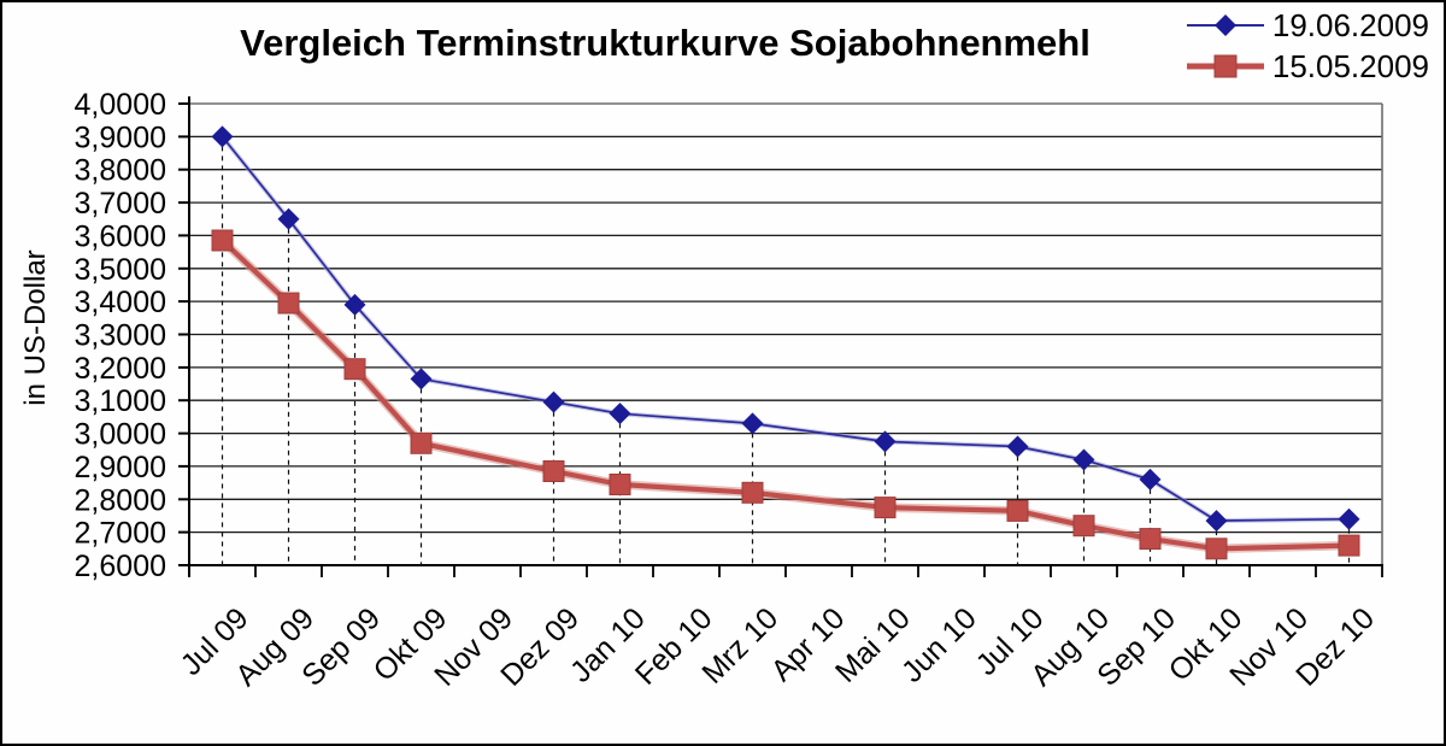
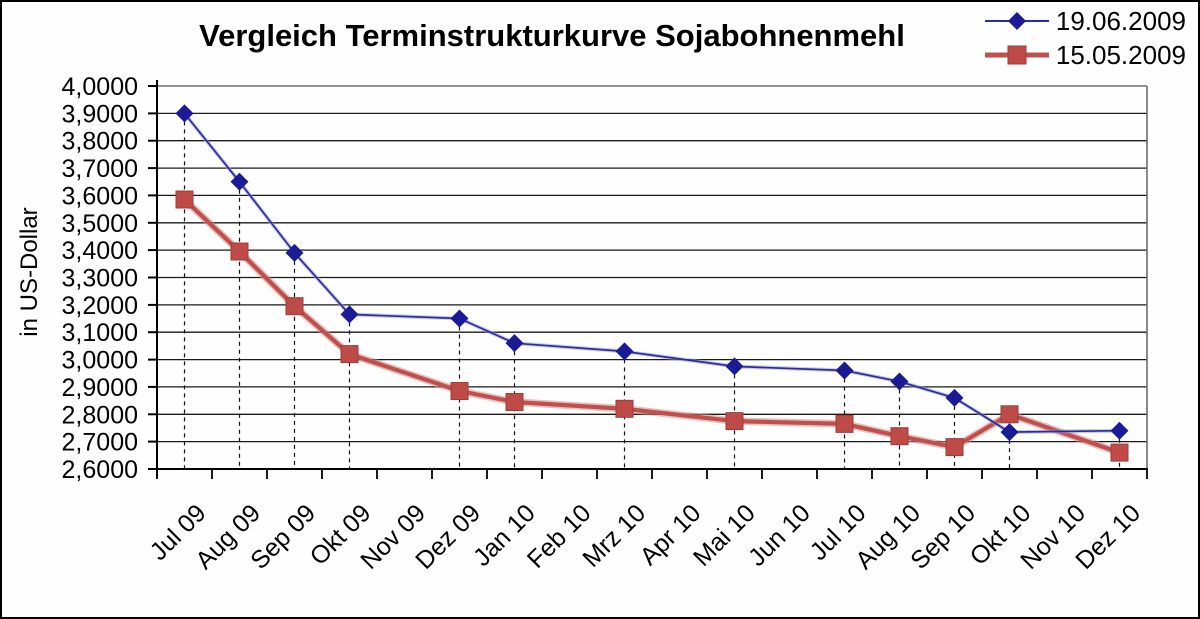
15.05.2009/Okt 09: 2,97 -> 3,02
19.06.2009/Dez 09: 3,10 -> 3,15
15.05.2009/Okt 10: 2,65 -> 2,80
